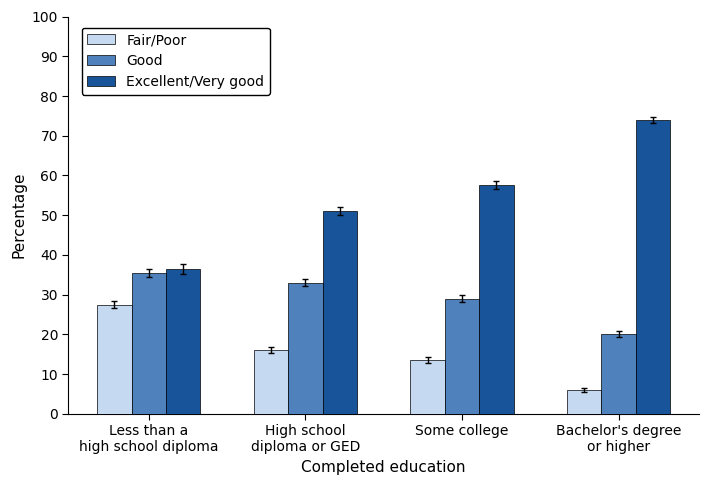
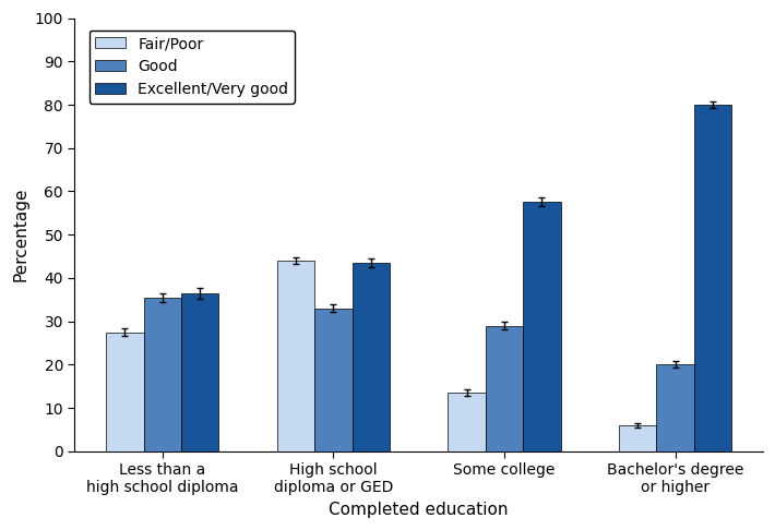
Fair/Poor/High school diploma or GED: 16.0 -> 44.0
Excellent/Very good/High school diploma or GED: 51.0 -> 43.5
Excellent/Very good/Bachelor's degree or higher: 74.0 -> 80.0
